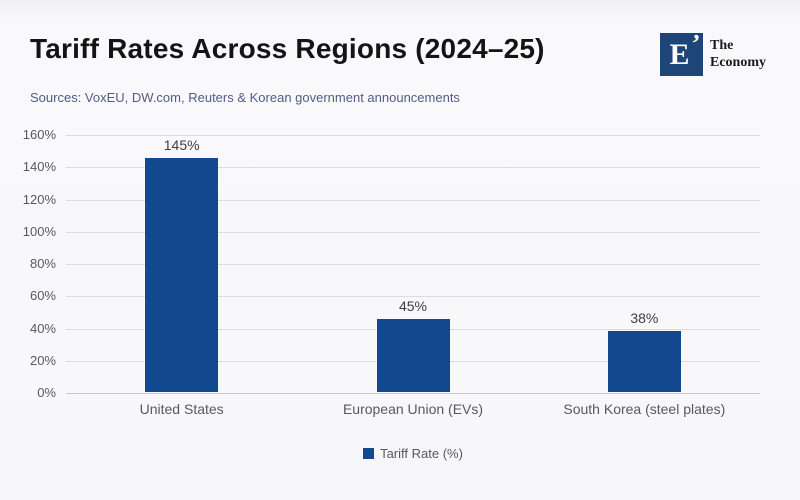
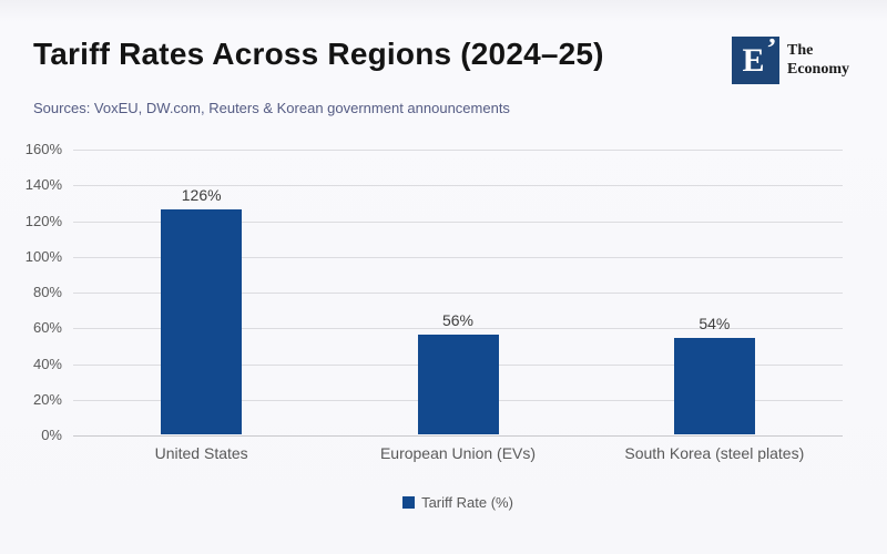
United States: 145% -> 126%
European Union (EVs): 45% -> 56%
South Korea (steel plates): 38% -> 54%
